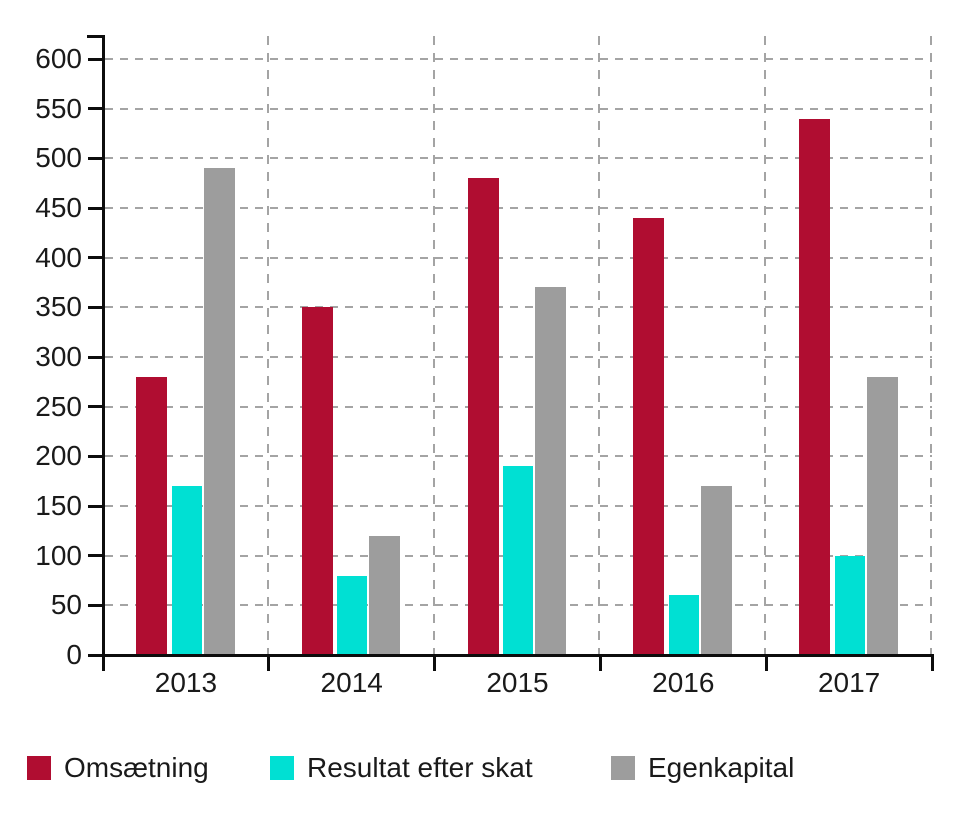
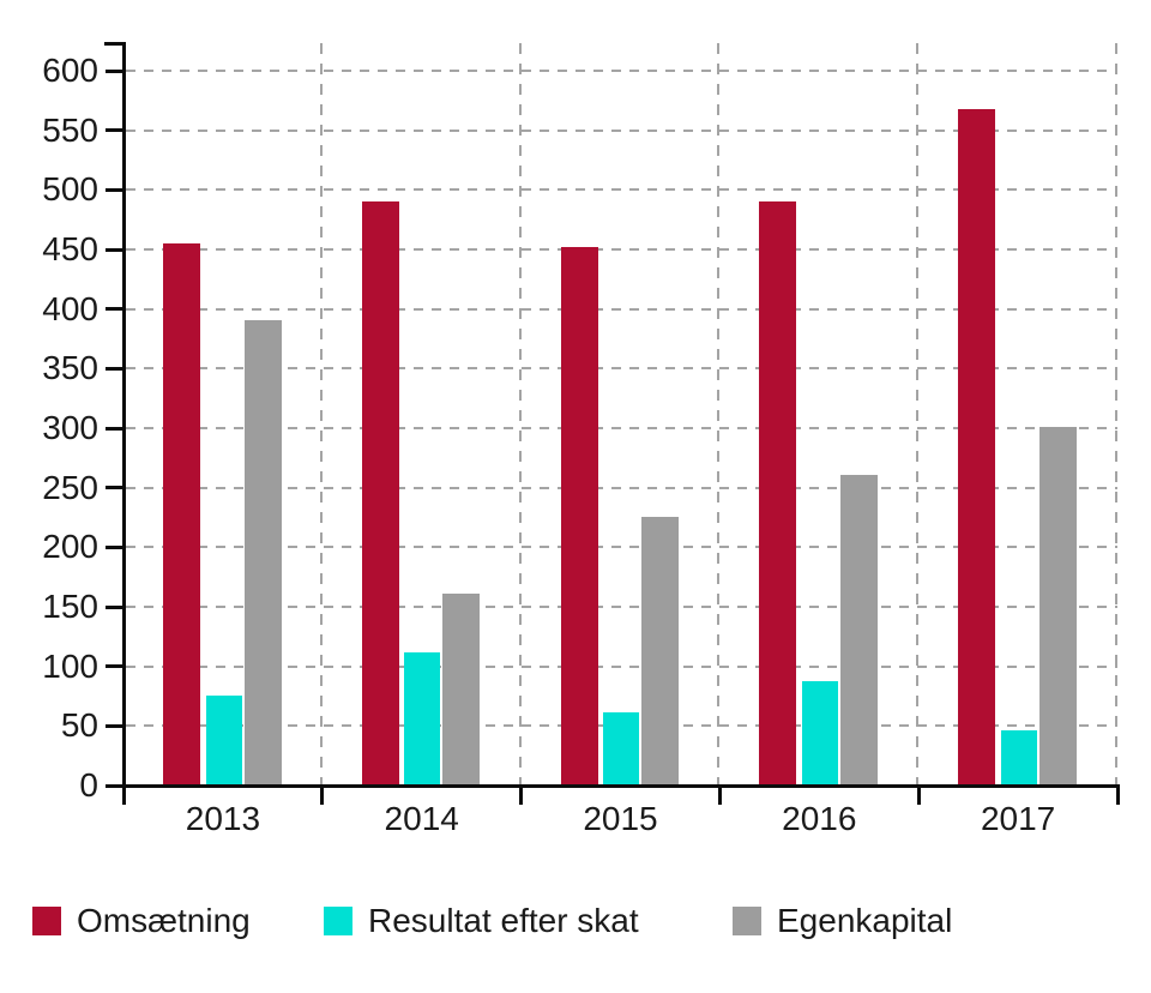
Omsætning/2013: 280 -> 460
Resultat efter skat/2013: 170 -> 80
Egenkapital/2013: 490 -> 390
Omsætning/2014: 350 -> 490
Resultat efter skat/2014: 80 -> 110
Egenkapital/2014: 120 -> 160
Omsætning/2015: 480 -> 450
Resultat efter skat/2015: 190 -> 60
Egenkapital/2015: 370 -> 230
Omsætning/2016: 440 -> 490
Resultat efter skat/2016: 60 -> 90
Egenkapital/2016: 170 -> 260
Omsætning/2017: 540 -> 570
Resultat efter skat/2017: 100 -> 50
Egenkapital/2017: 280 -> 300
